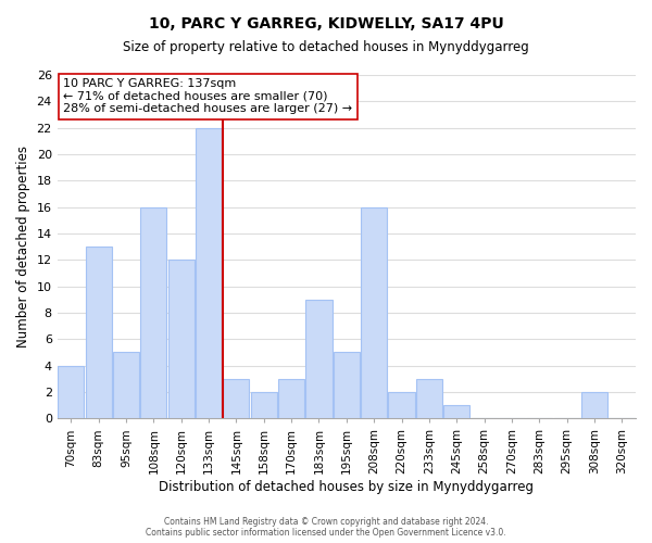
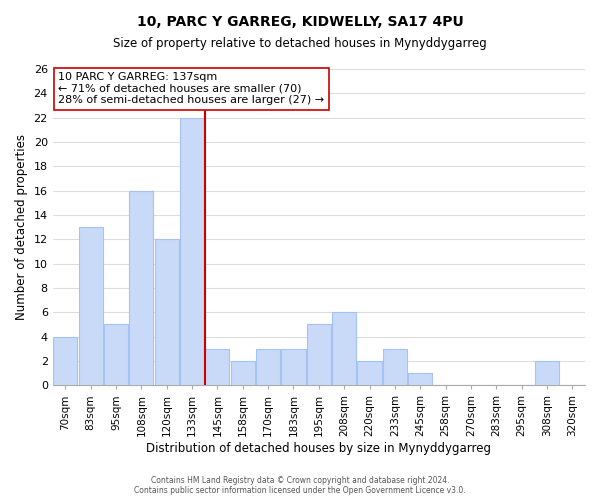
183sqm: 9 -> 3
208sqm: 16 -> 6
